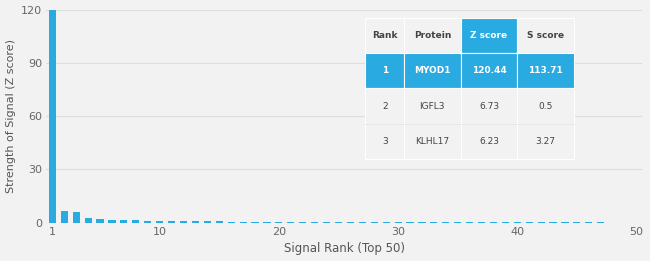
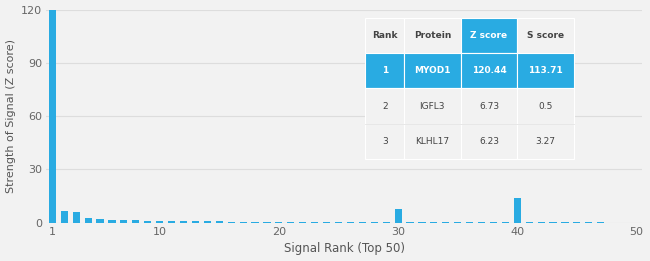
30: 0 -> 8
40: 0 -> 14
